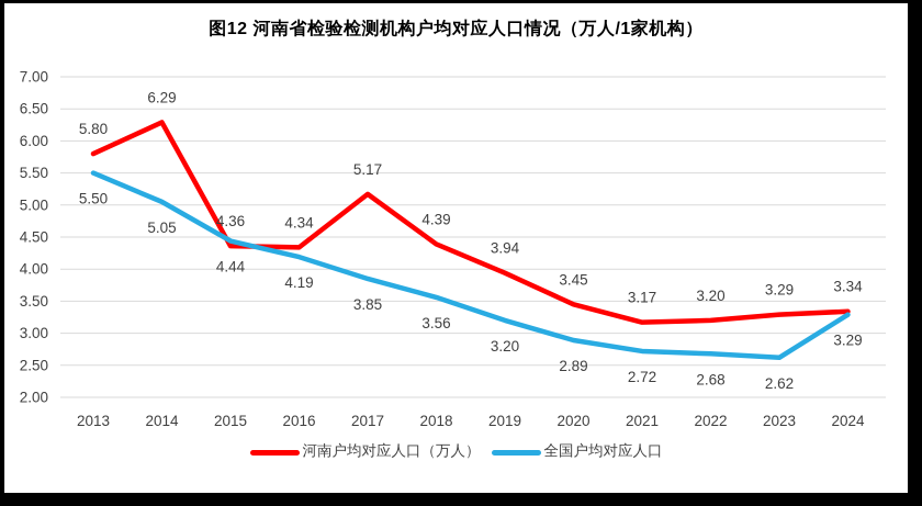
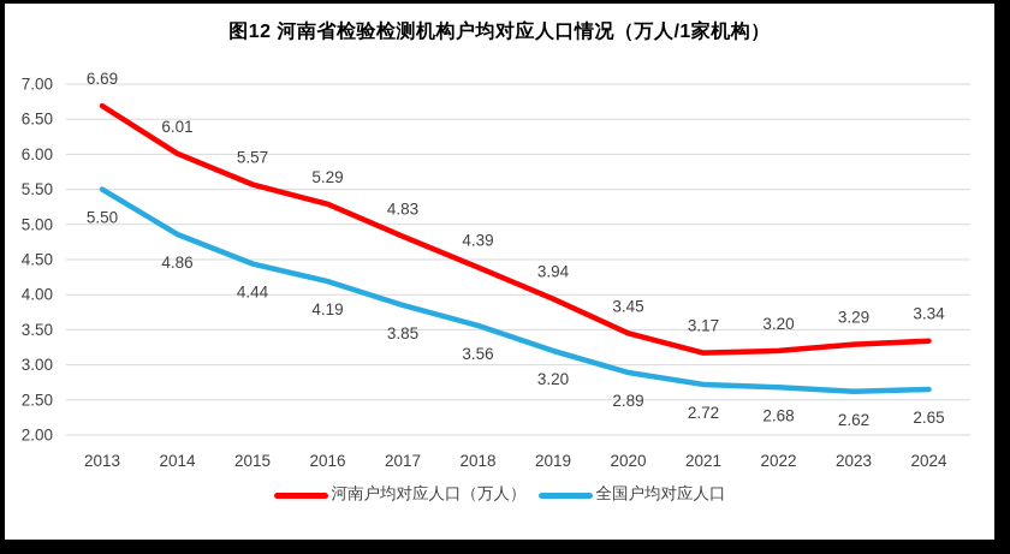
河南户均对应人口（万人）/2013: 5.80 -> 6.69
河南户均对应人口（万人）/2014: 6.29 -> 6.01
全国户均对应人口/2014: 5.05 -> 4.86
河南户均对应人口（万人）/2015: 4.36 -> 5.57
河南户均对应人口（万人）/2016: 4.34 -> 5.29
河南户均对应人口（万人）/2017: 5.17 -> 4.83
全国户均对应人口/2024: 3.29 -> 2.65
